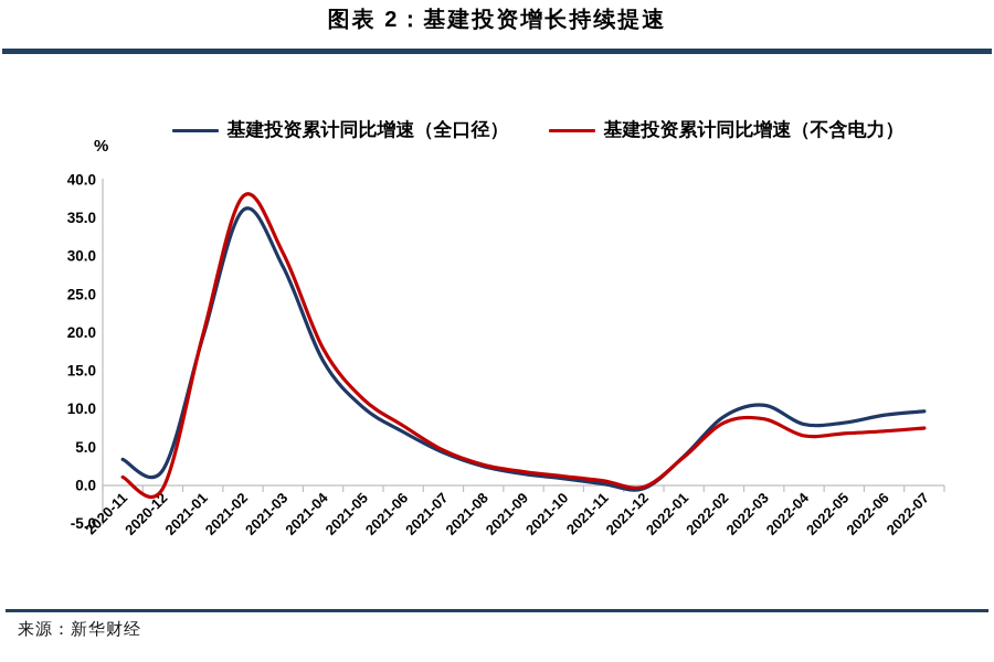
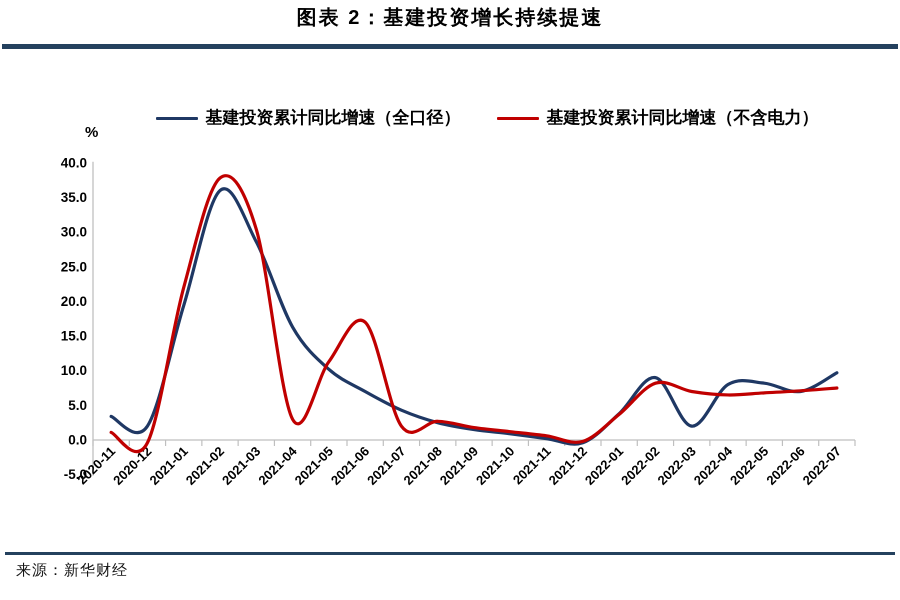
基建投资累计同比增速（不含电力）/2021-01: 20 -> 22
基建投资累计同比增速（不含电力）/2021-04: 18 -> 3
基建投资累计同比增速（不含电力）/2021-06: 8 -> 17
基建投资累计同比增速（不含电力）/2021-07: 5 -> 2
基建投资累计同比增速（全口径）/2022-03: 10 -> 2
基建投资累计同比增速（不含电力）/2022-03: 9 -> 7
基建投资累计同比增速（全口径）/2022-06: 9 -> 7
